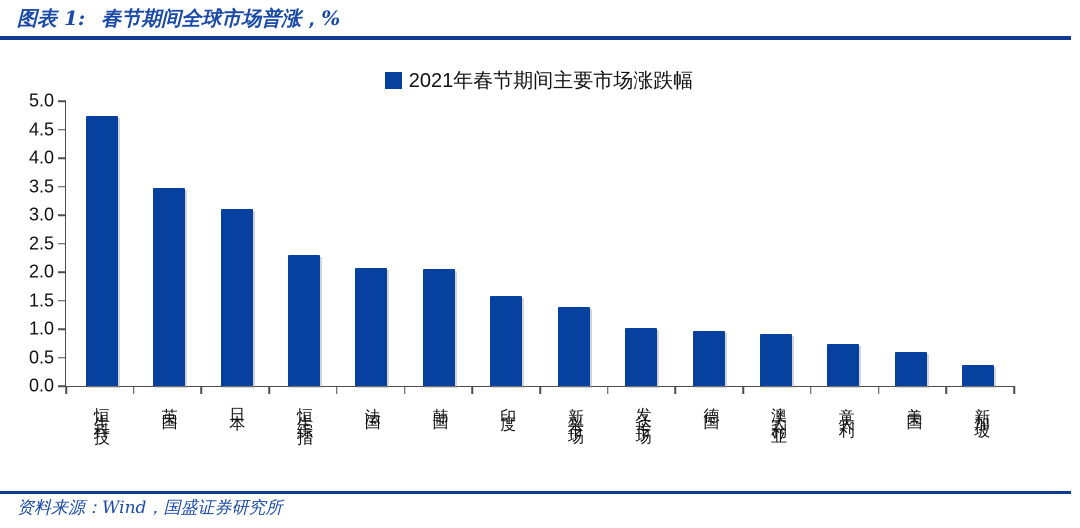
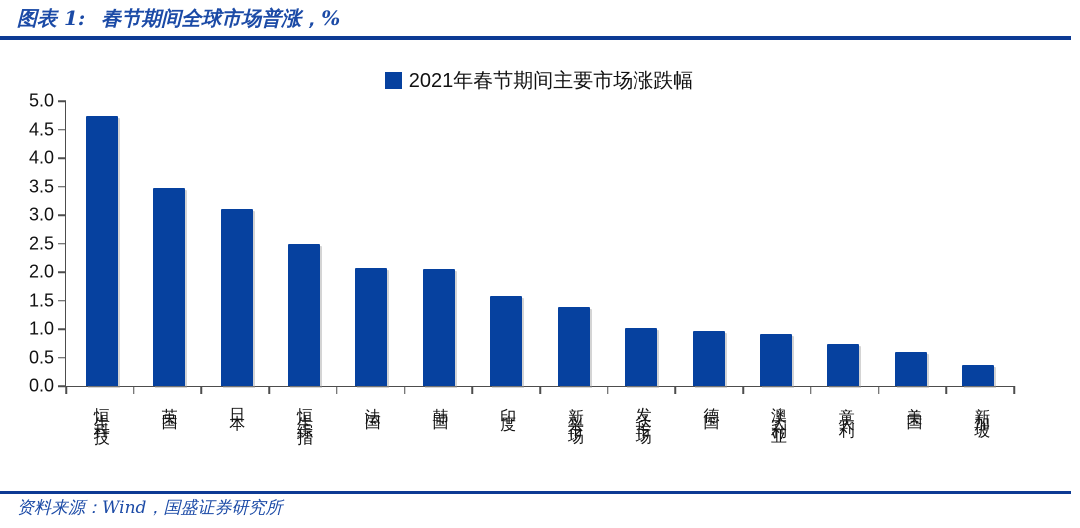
恒生综指: 2.3 -> 2.5
